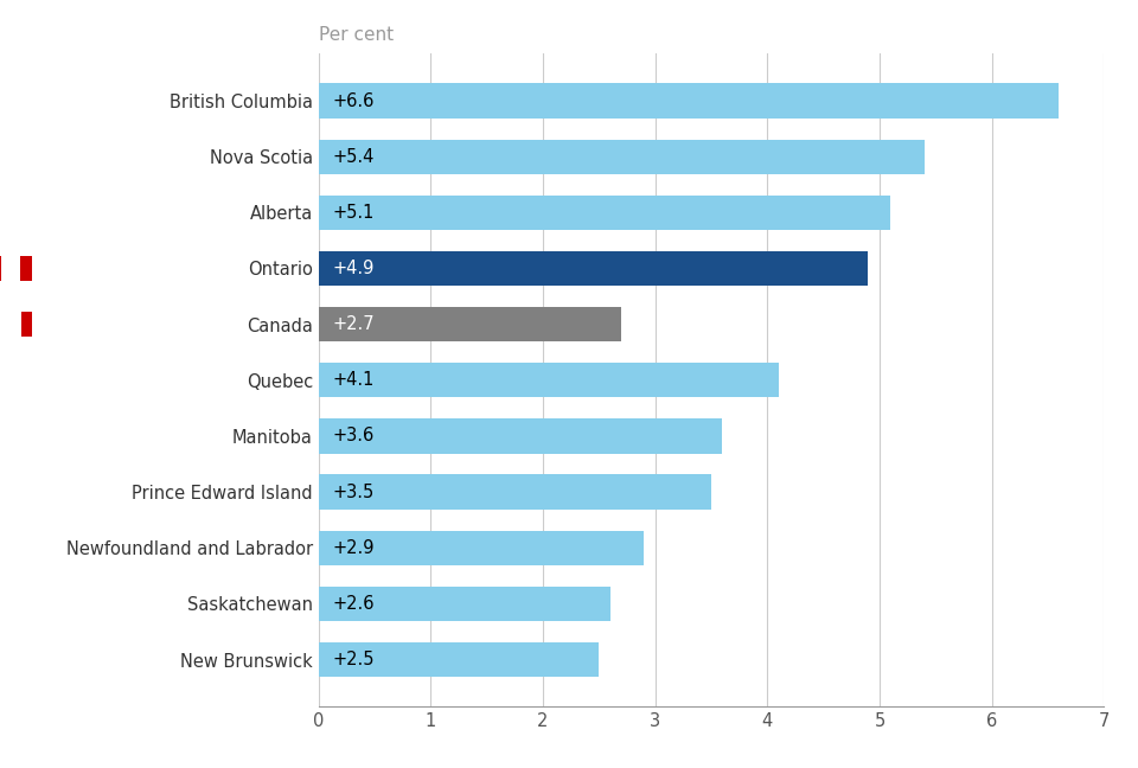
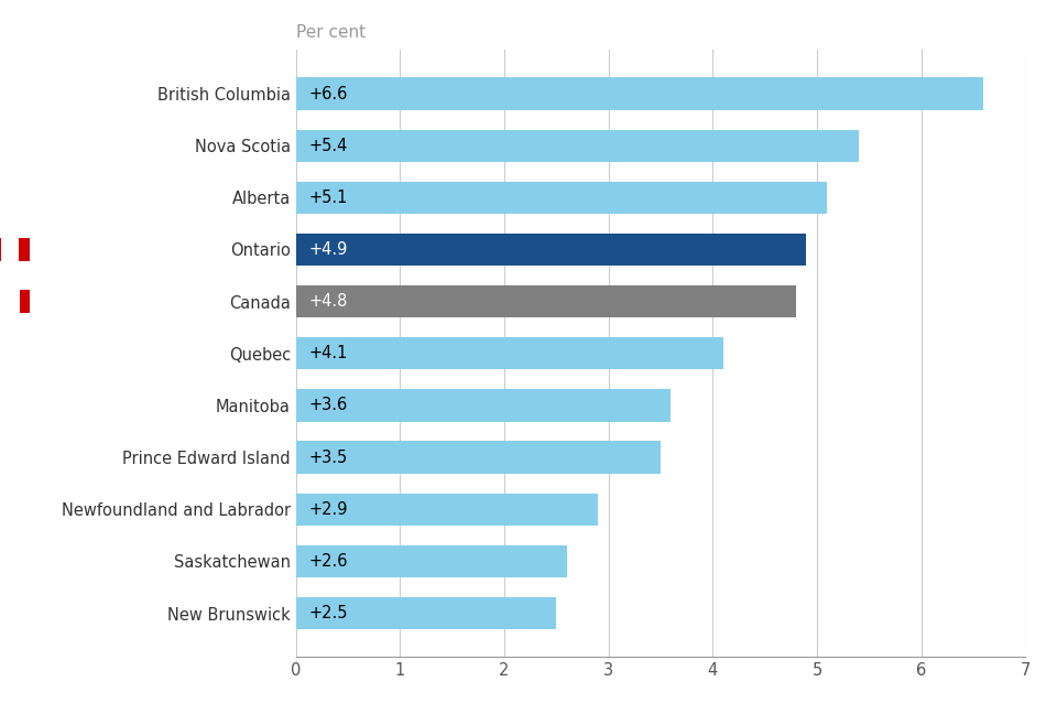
Canada: +2.7 -> +4.8
